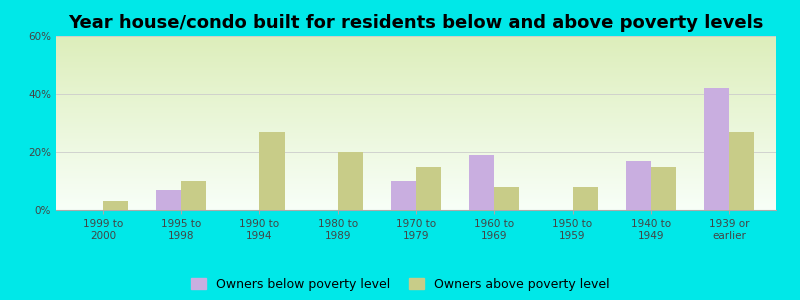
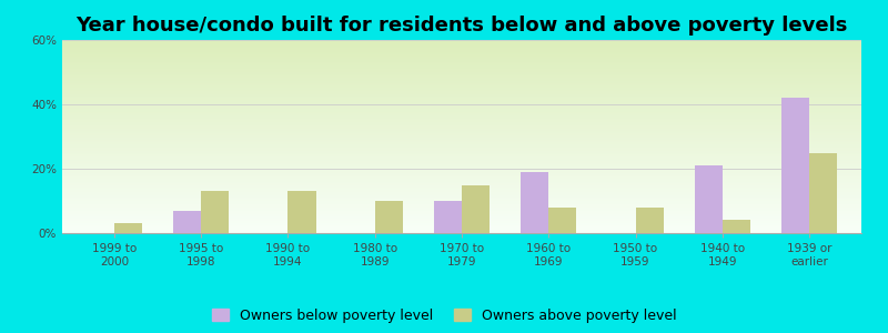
Owners above poverty level/1995 to 1998: 10% -> 13%
Owners above poverty level/1990 to 1994: 27% -> 13%
Owners above poverty level/1980 to 1989: 20% -> 10%
Owners below poverty level/1940 to 1949: 17% -> 21%
Owners above poverty level/1940 to 1949: 15% -> 4%
Owners above poverty level/1939 or earlier: 27% -> 25%
